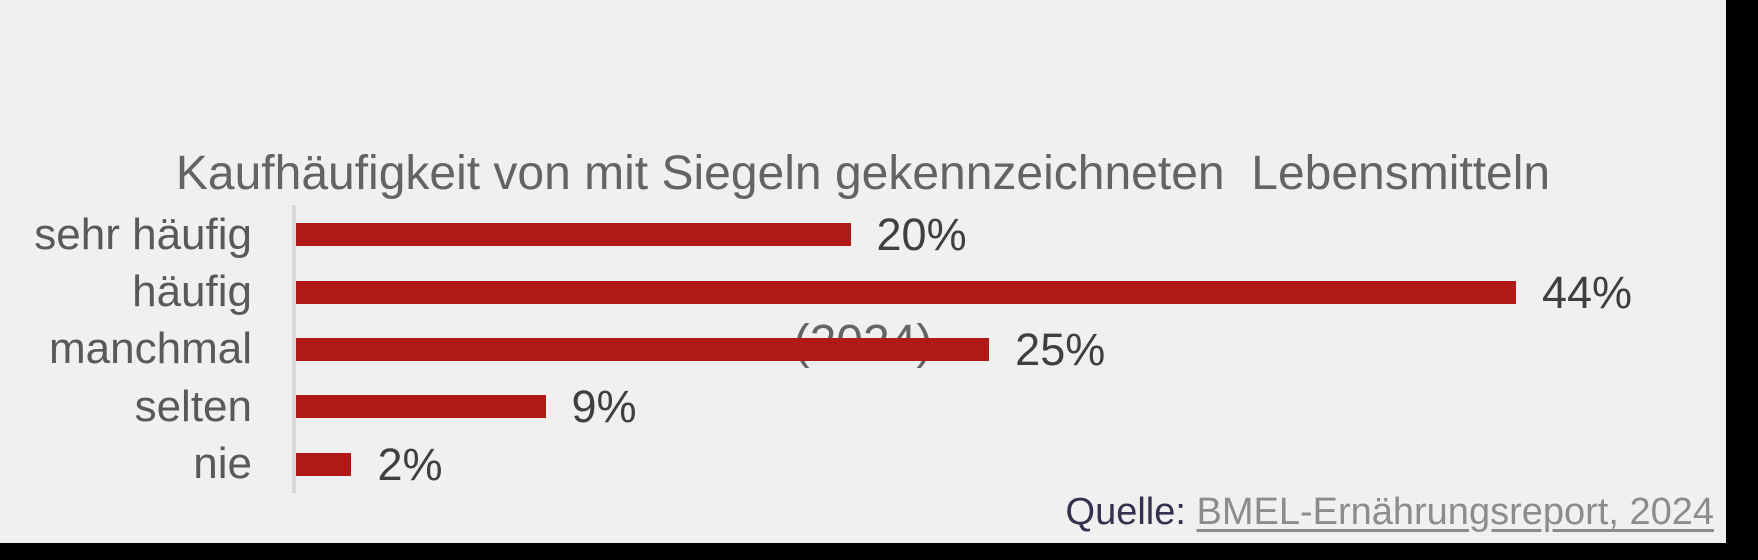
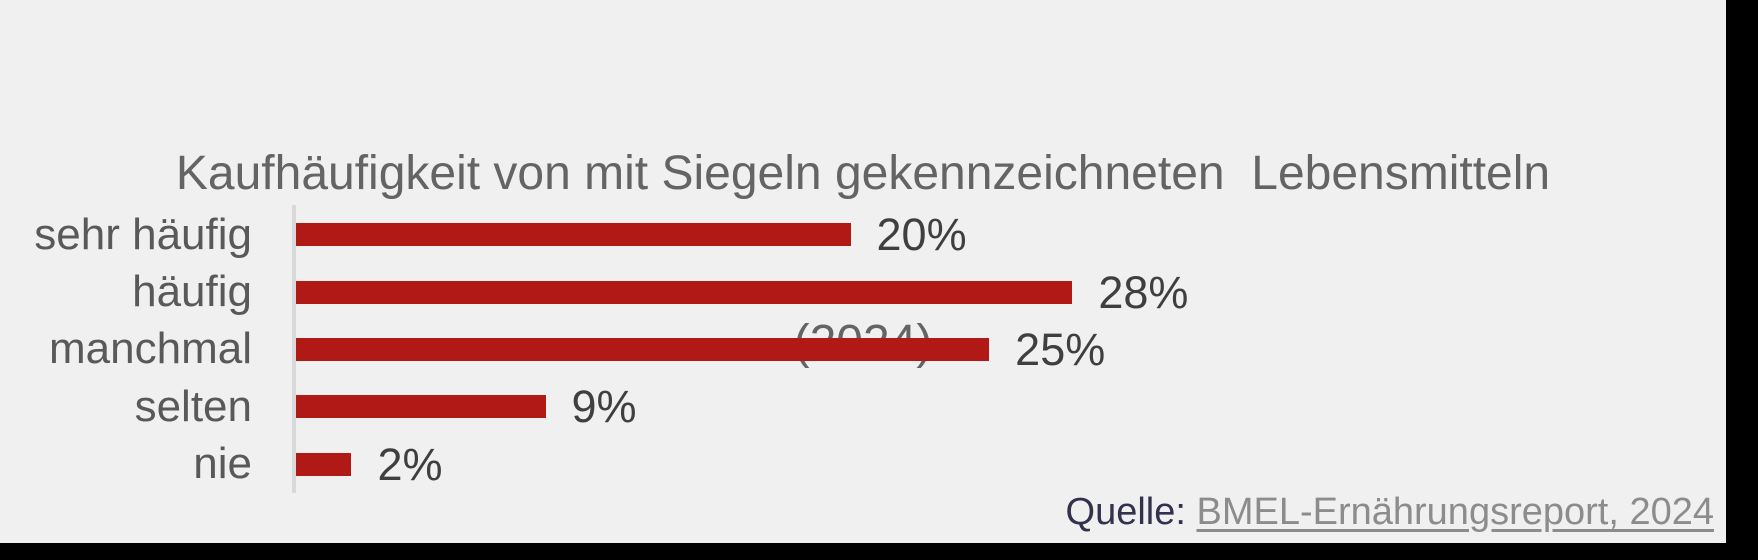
häufig: 44% -> 28%
